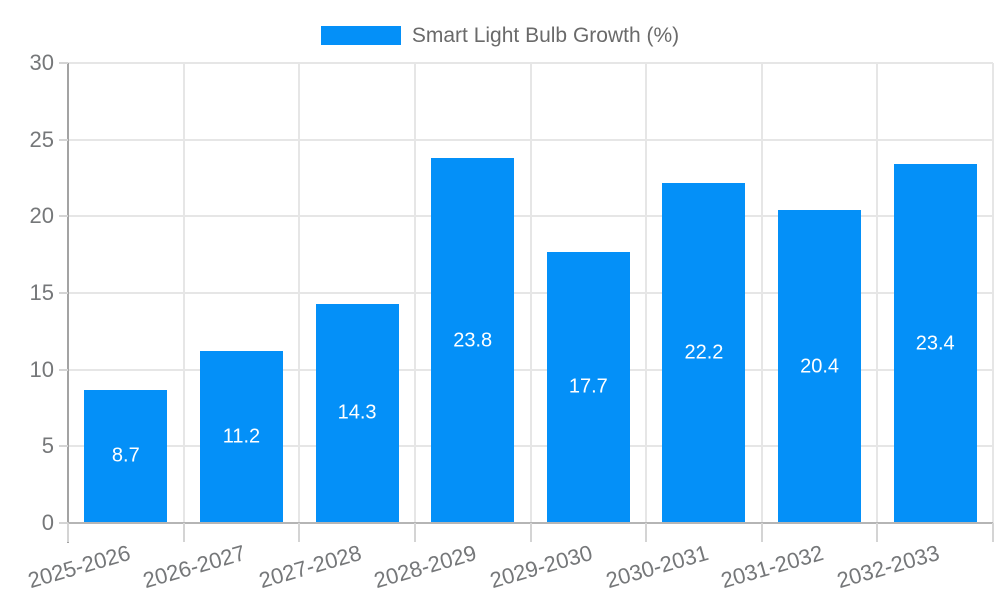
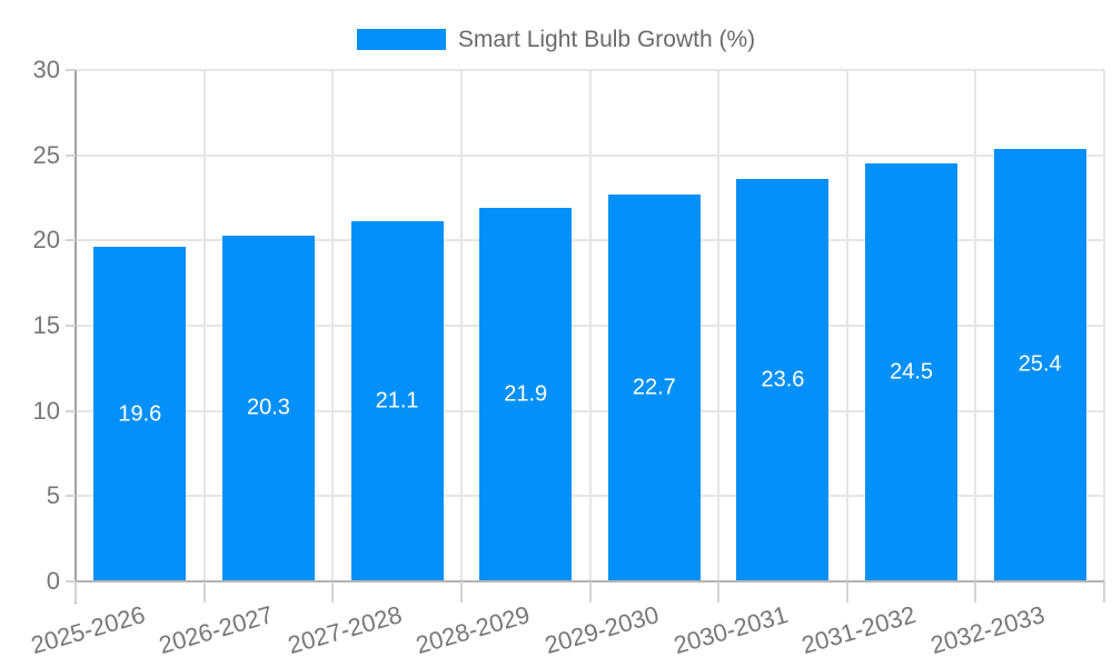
2025-2026: 8.7 -> 19.6
2026-2027: 11.2 -> 20.3
2027-2028: 14.3 -> 21.1
2028-2029: 23.8 -> 21.9
2029-2030: 17.7 -> 22.7
2030-2031: 22.2 -> 23.6
2031-2032: 20.4 -> 24.5
2032-2033: 23.4 -> 25.4
